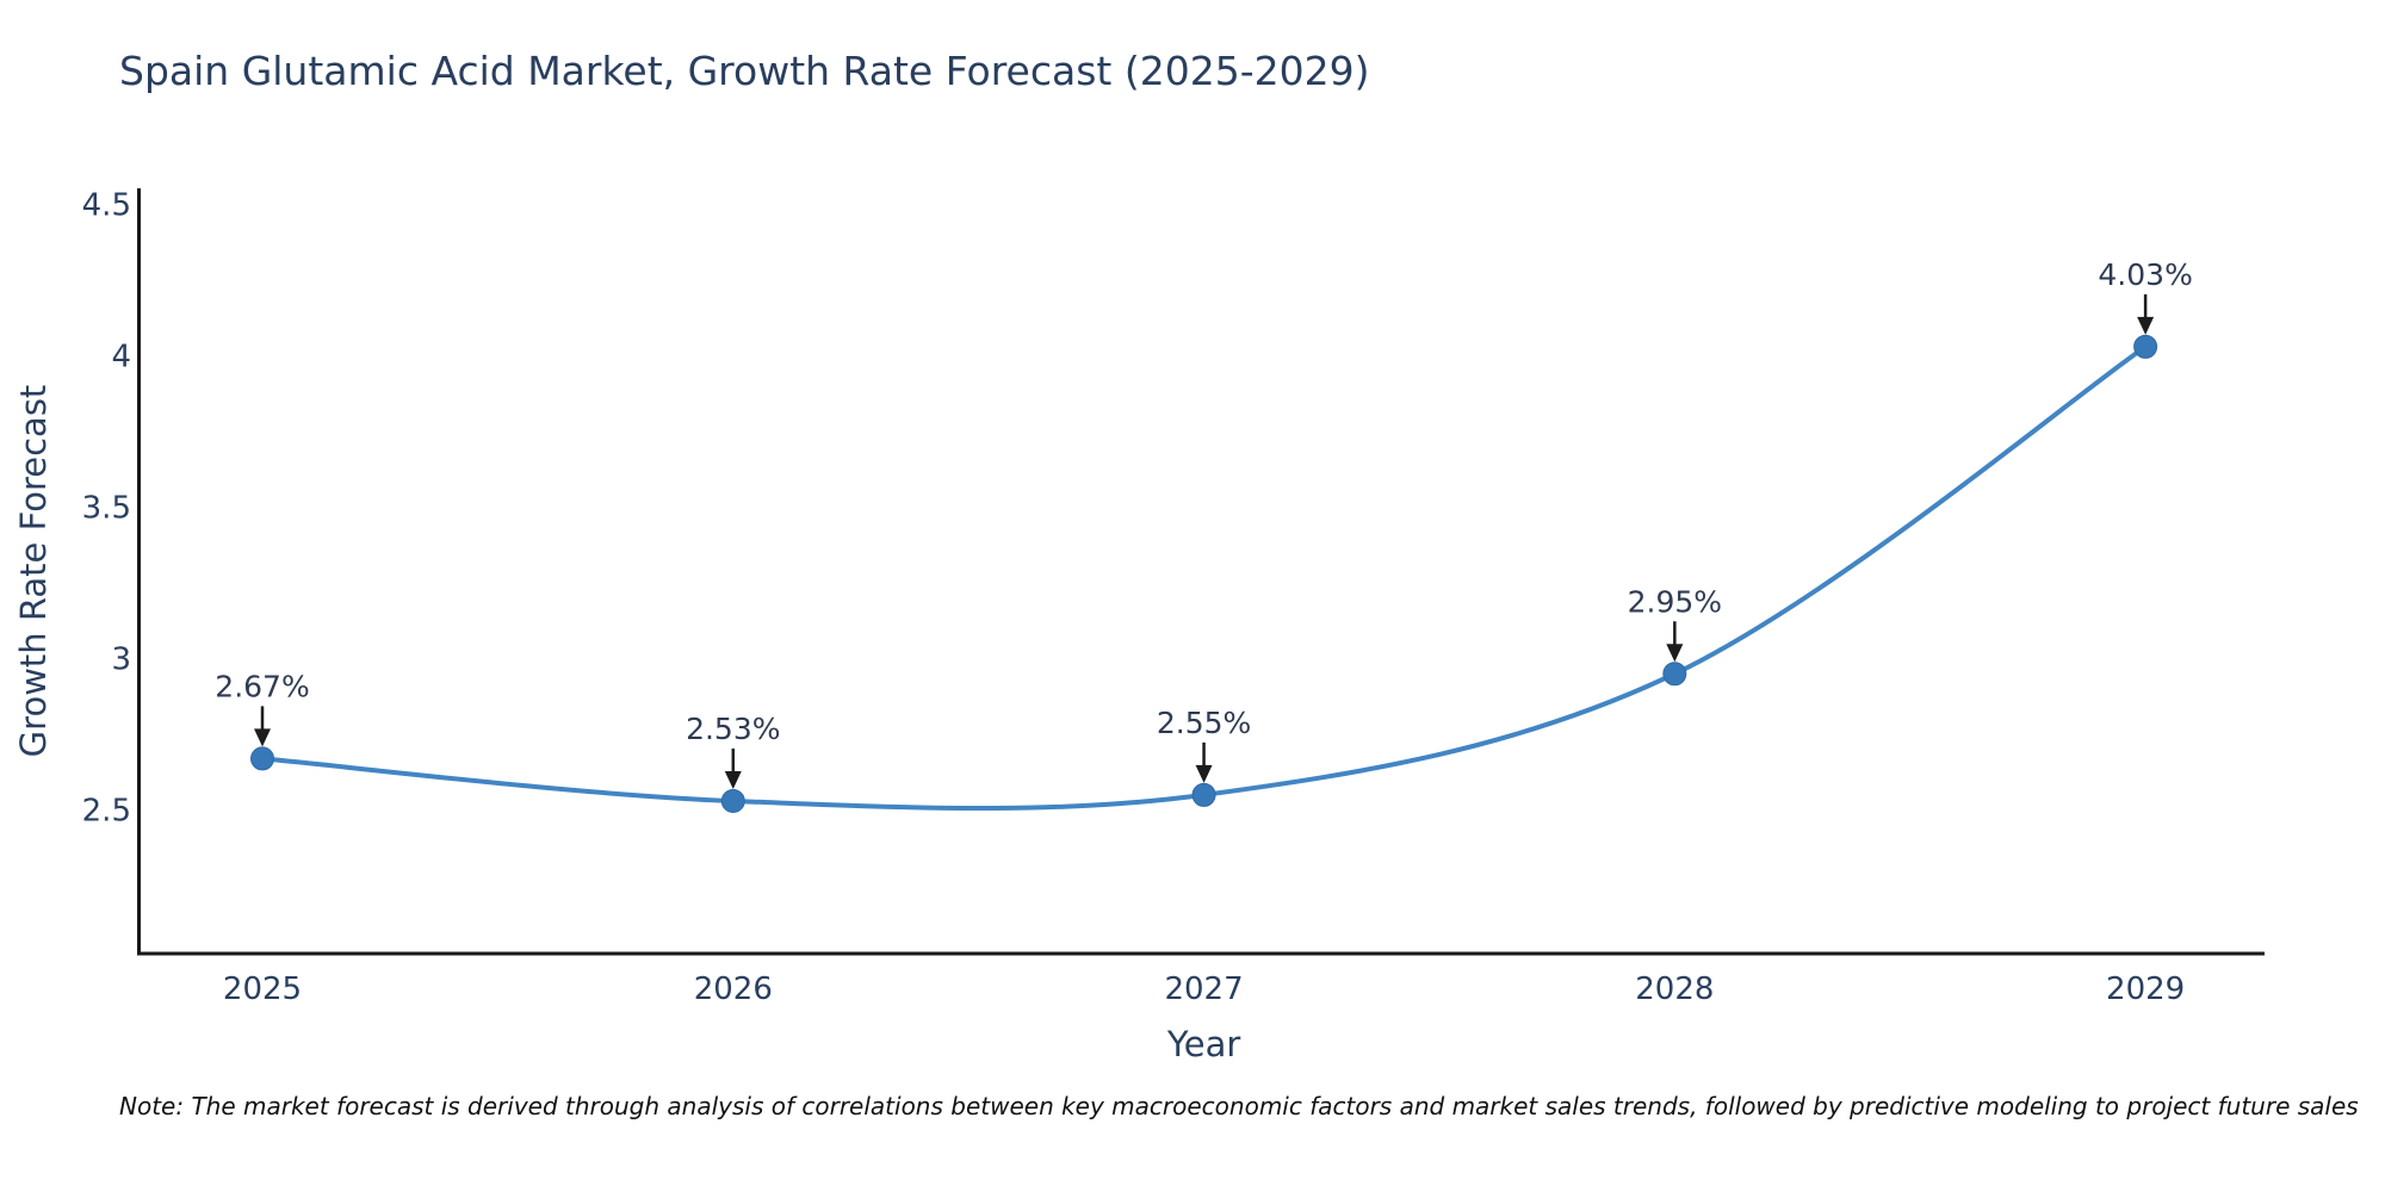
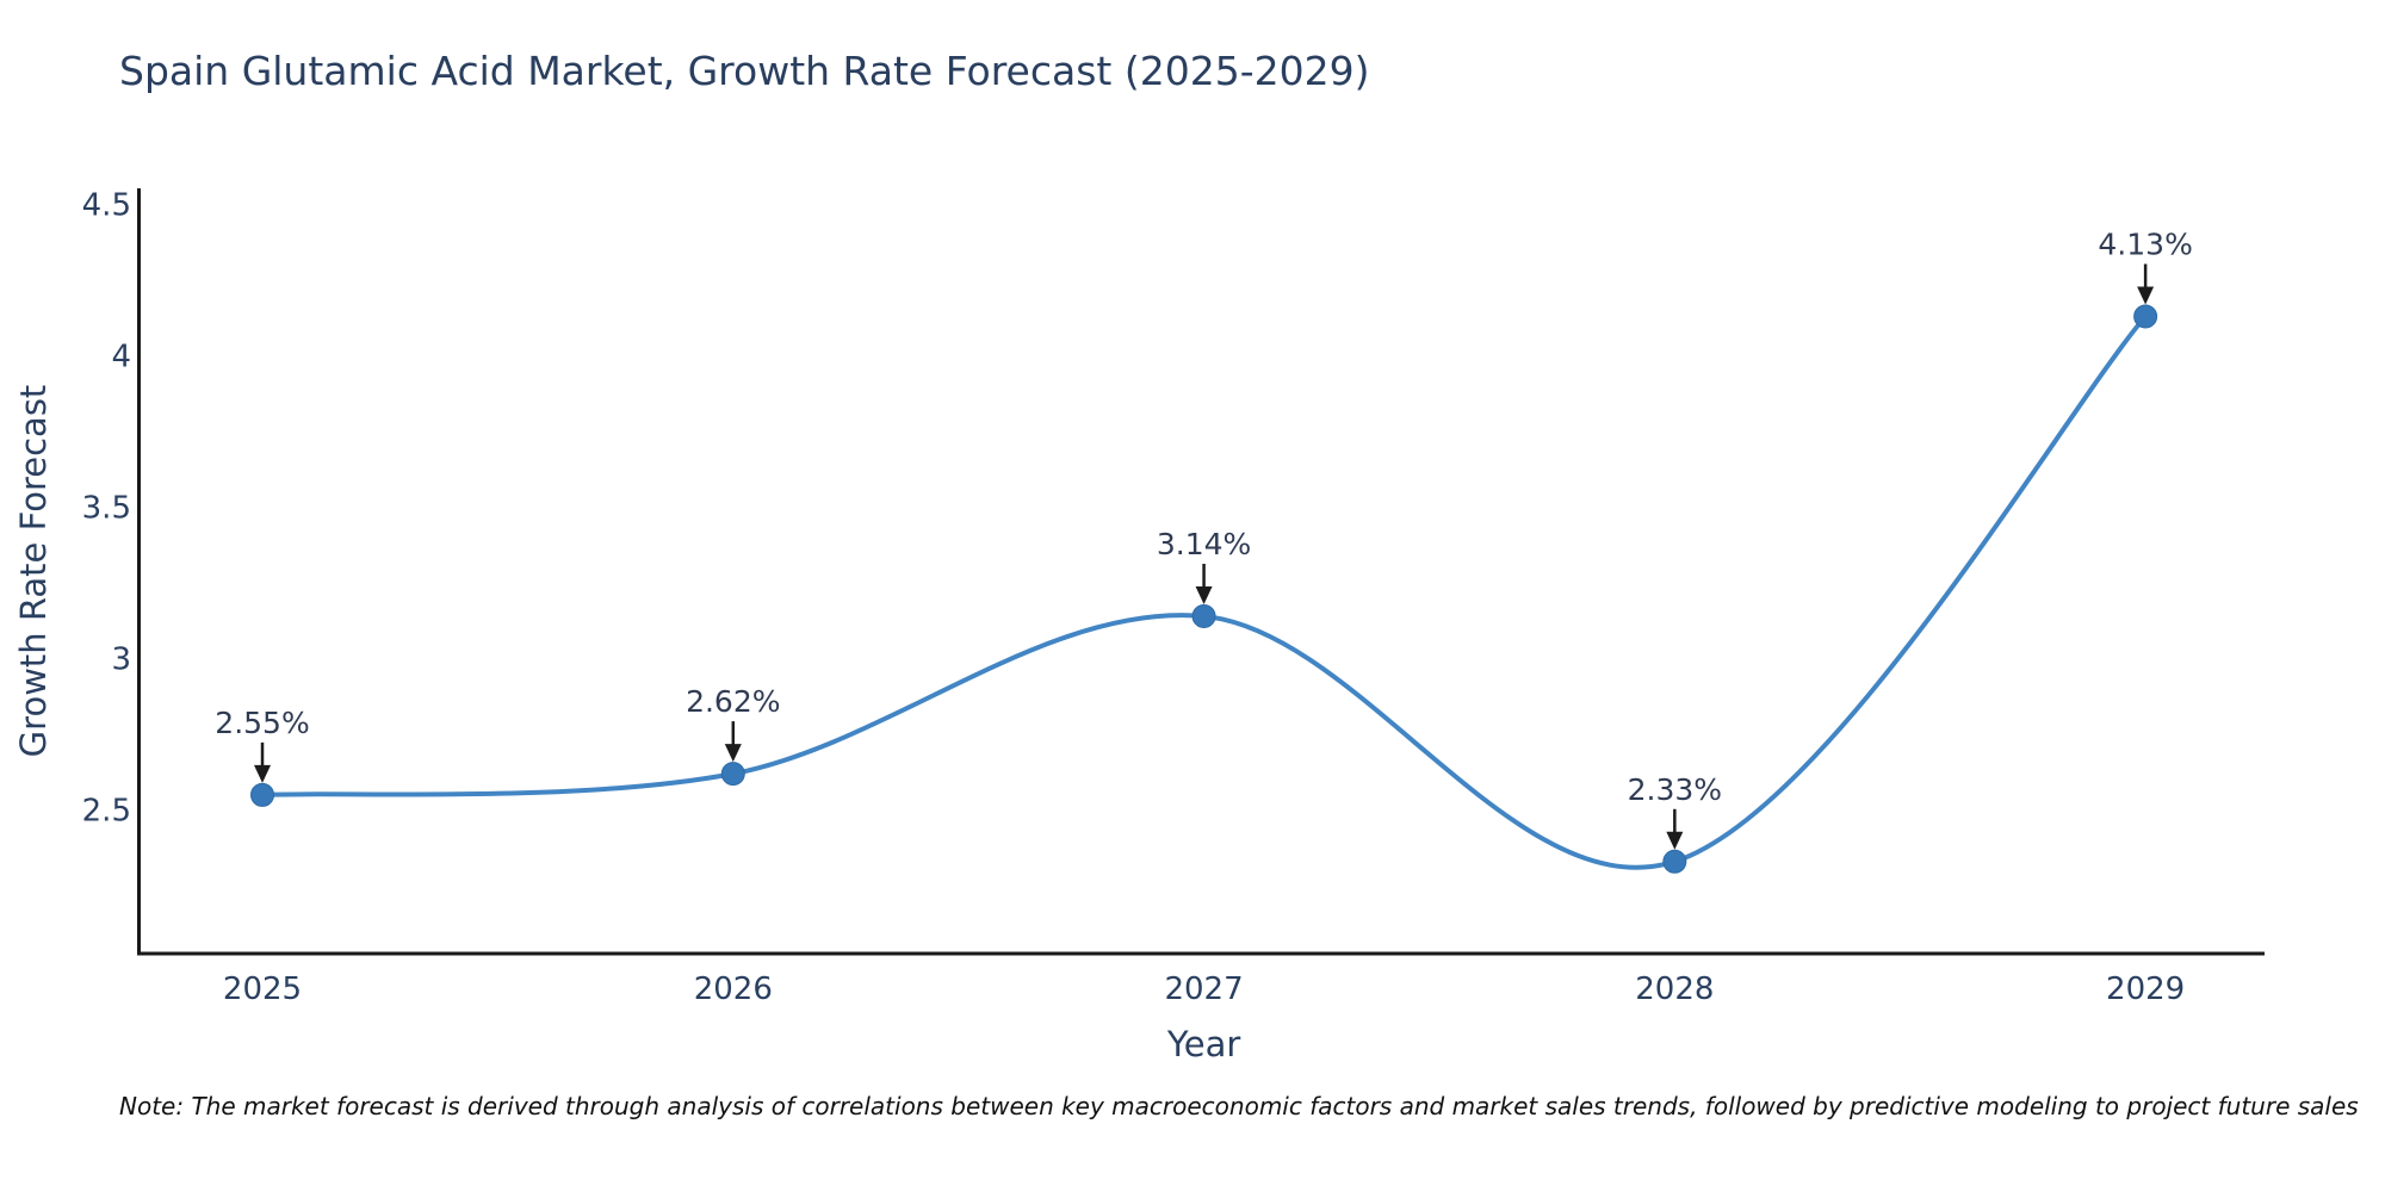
2025: 2.67% -> 2.55%
2026: 2.53% -> 2.62%
2027: 2.55% -> 3.14%
2028: 2.95% -> 2.33%
2029: 4.03% -> 4.13%
